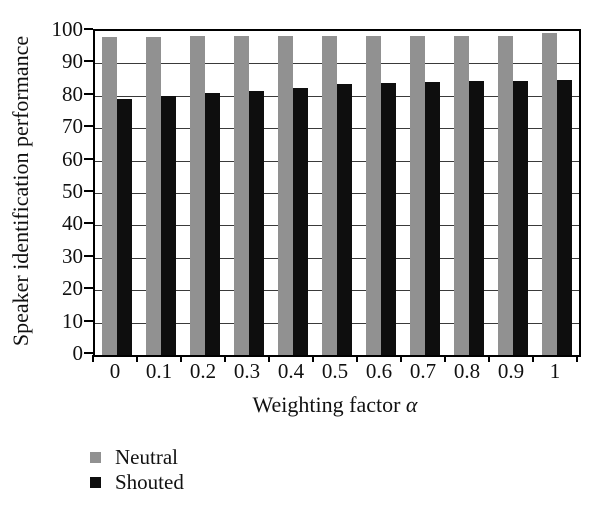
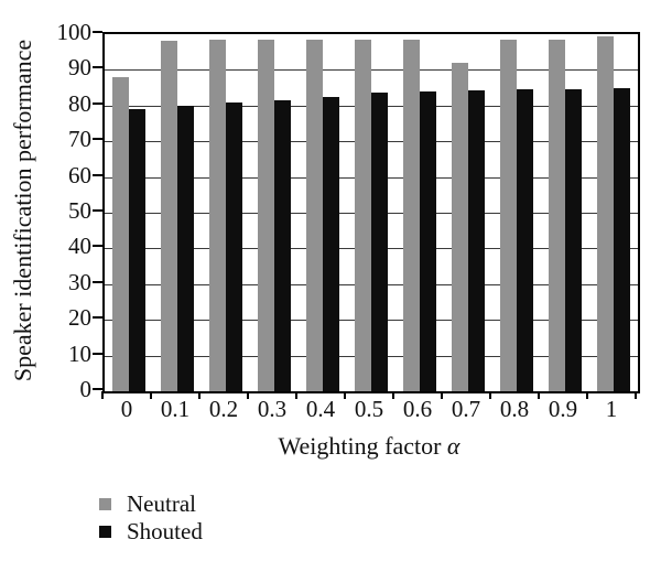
Neutral/0: 98 -> 88
Neutral/0.7: 98 -> 92
